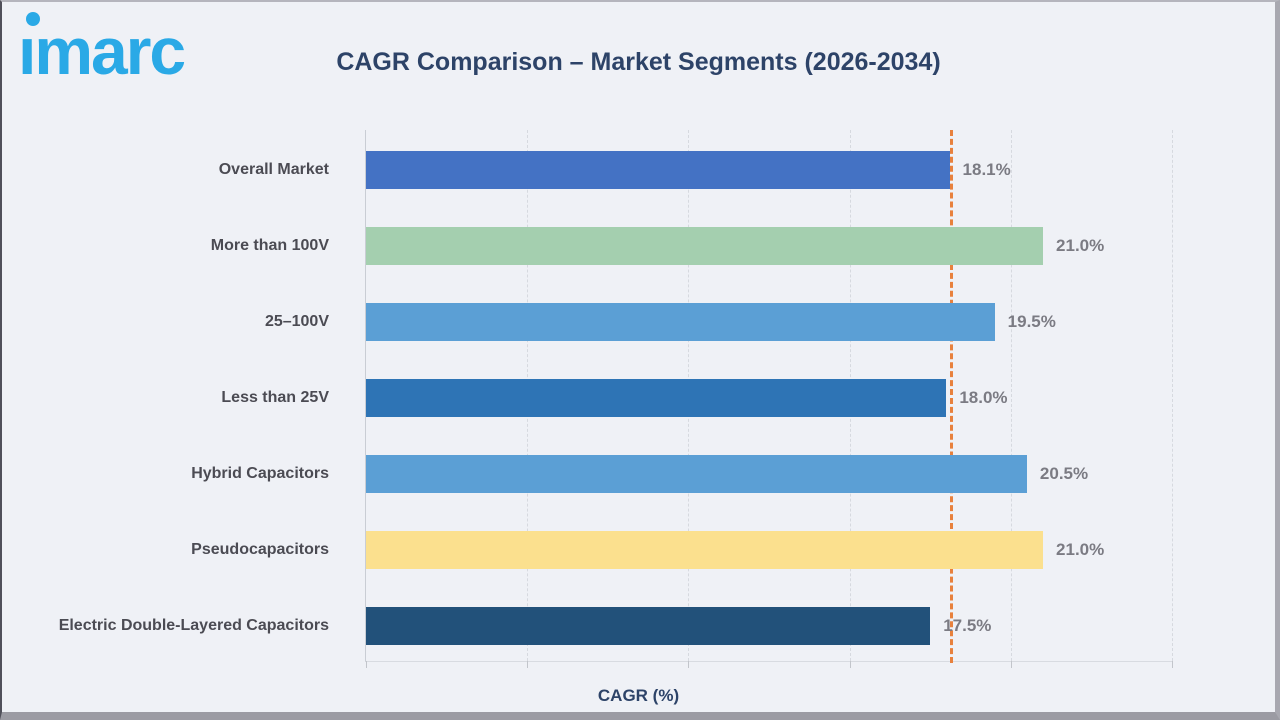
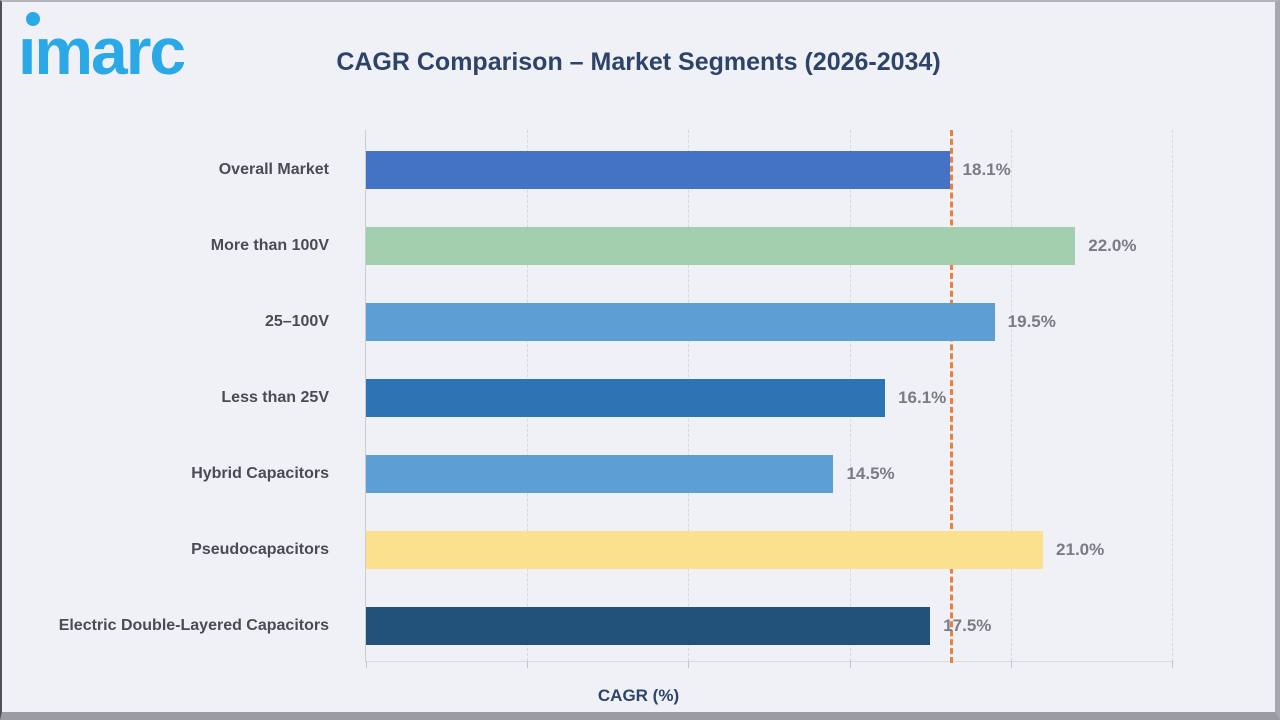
More than 100V: 21.0% -> 22.0%
Less than 25V: 18.0% -> 16.1%
Hybrid Capacitors: 20.5% -> 14.5%
